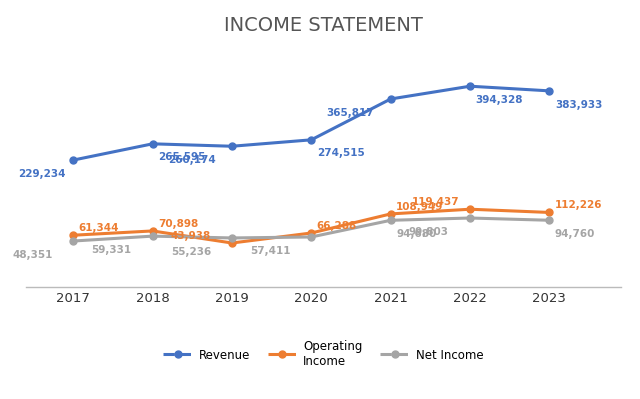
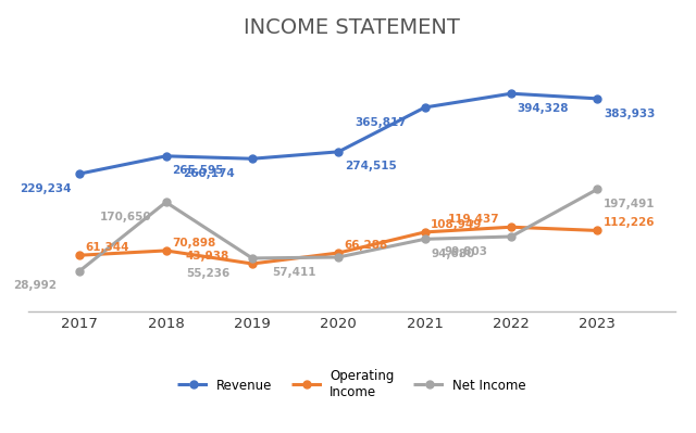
Net Income/2017: 48,351 -> 28,992
Net Income/2018: 59,331 -> 170,650
Net Income/2023: 94,760 -> 197,491
